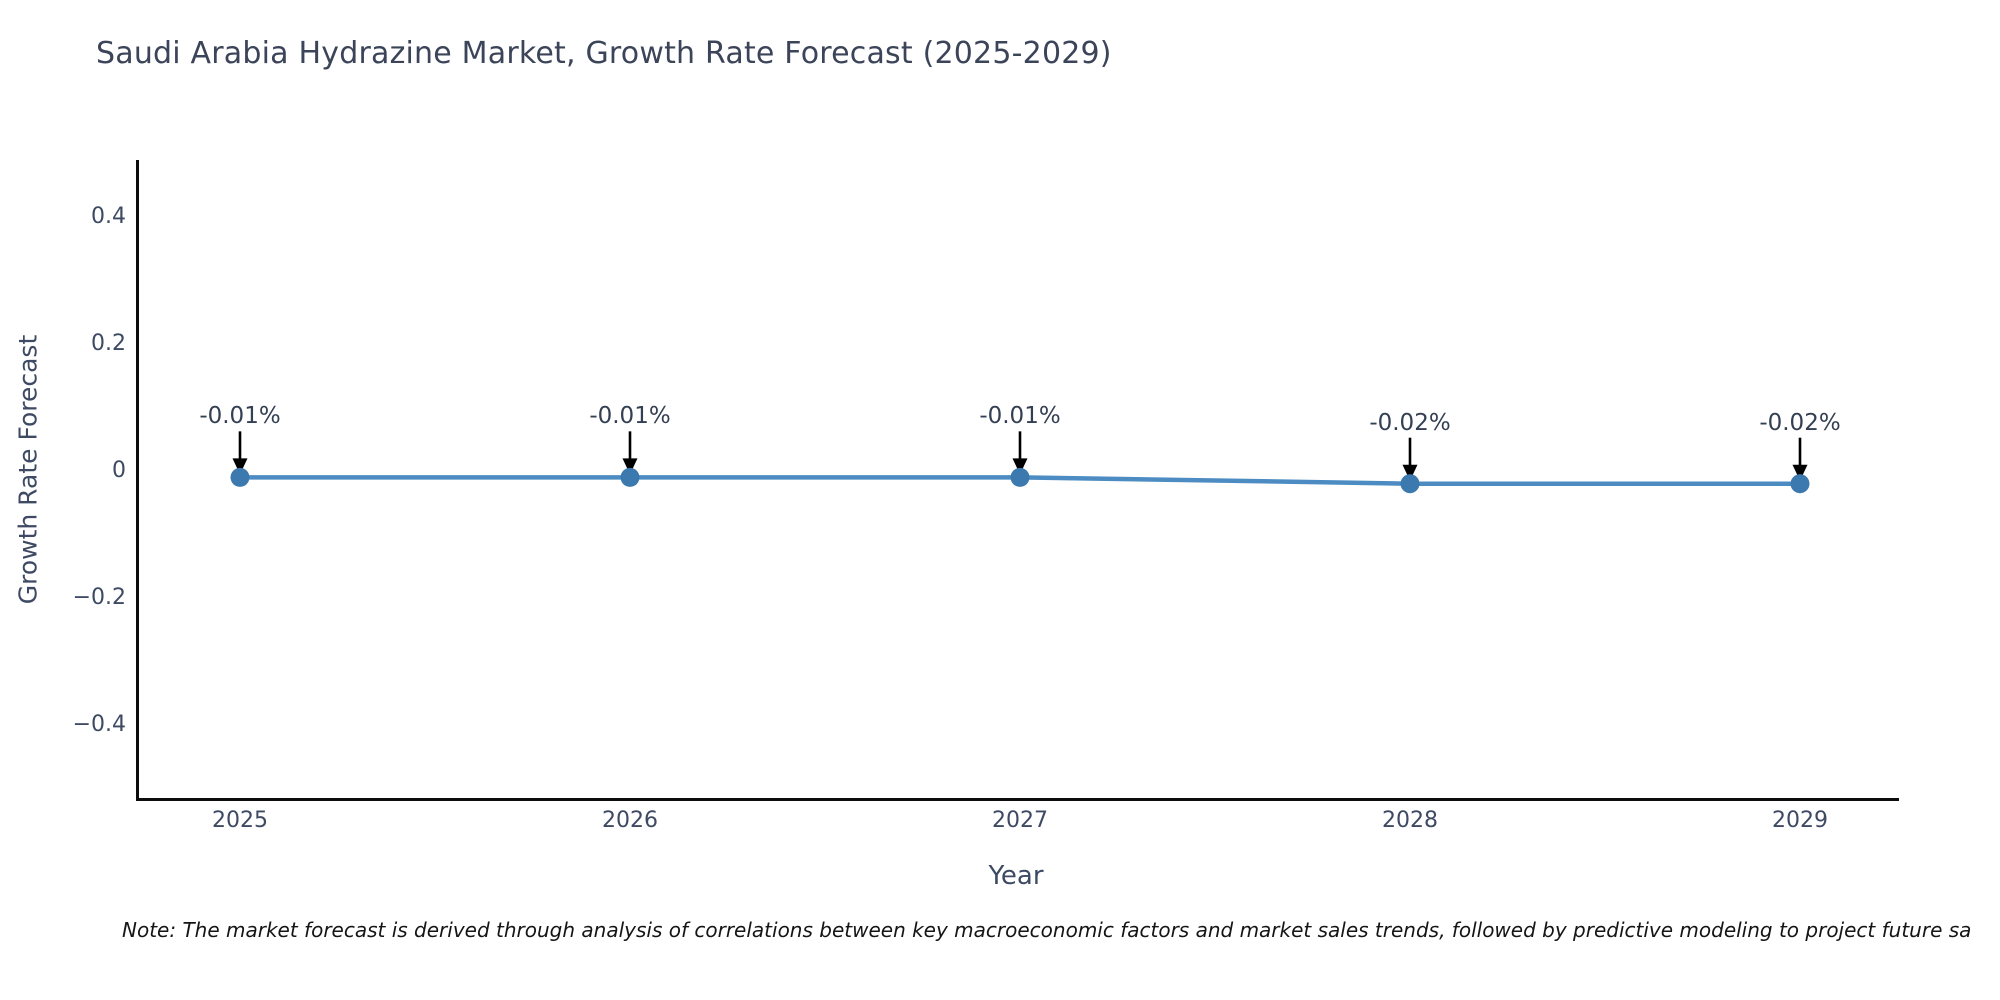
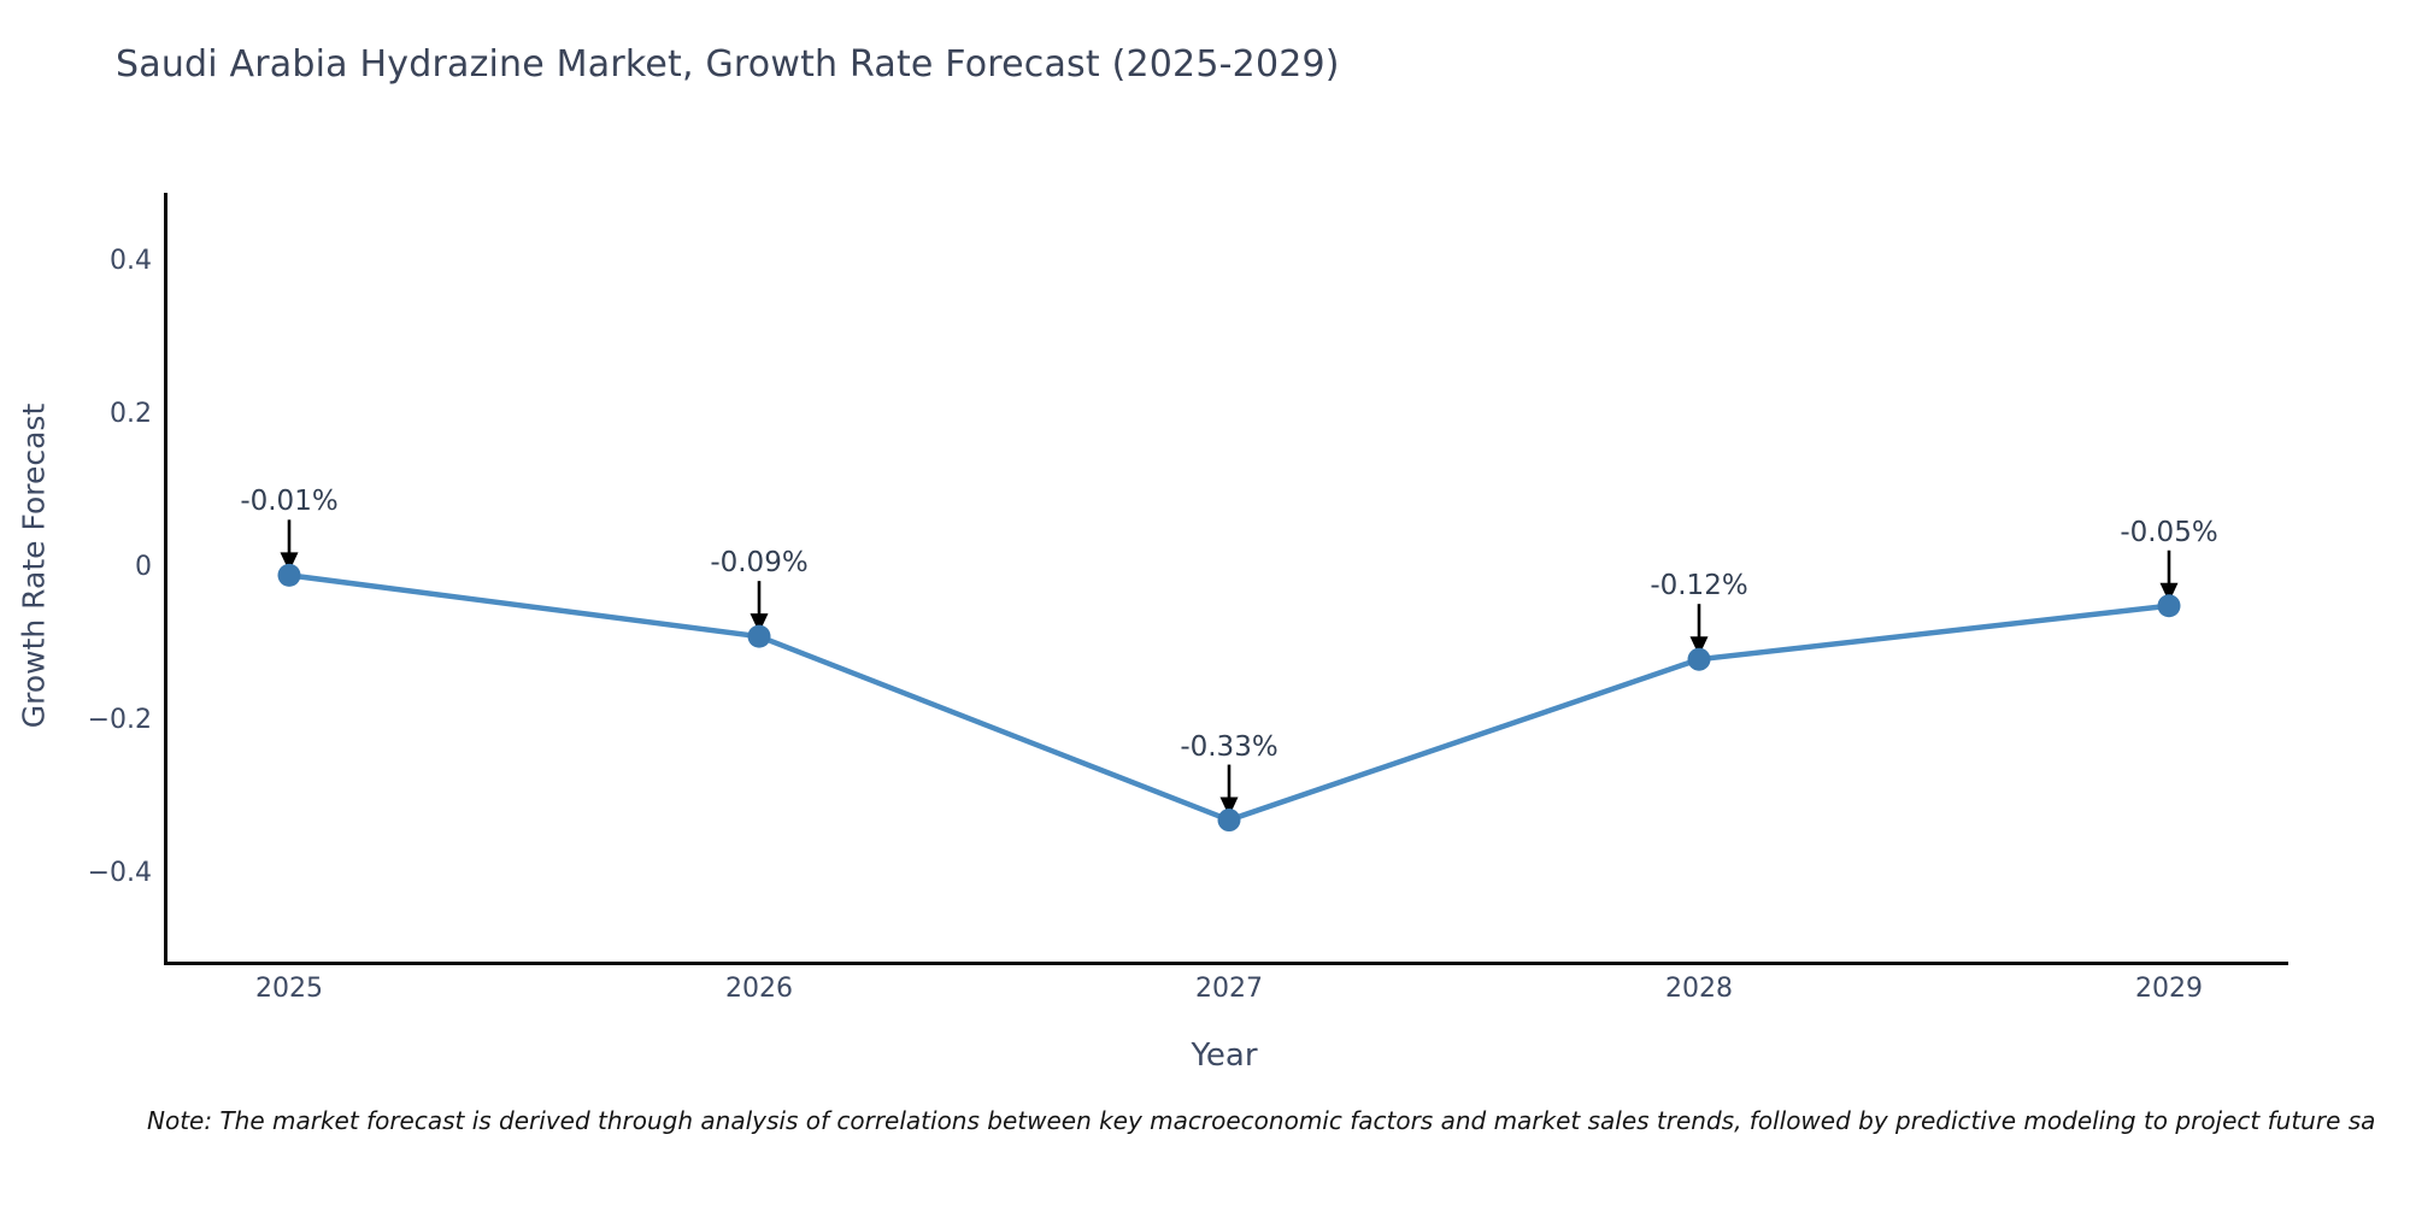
2026: -0.01% -> -0.09%
2027: -0.01% -> -0.33%
2028: -0.02% -> -0.12%
2029: -0.02% -> -0.05%
